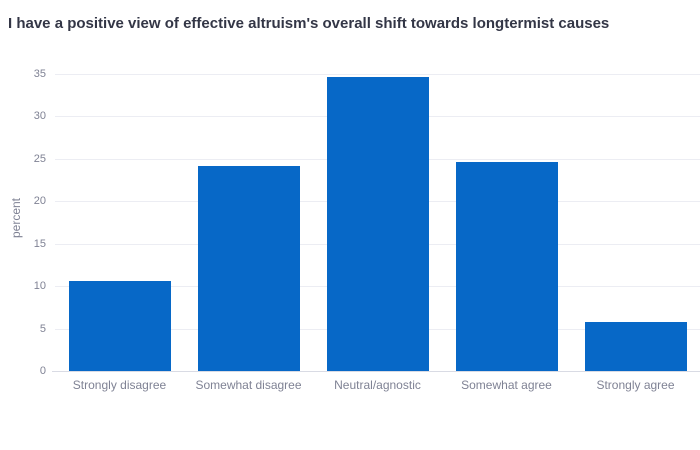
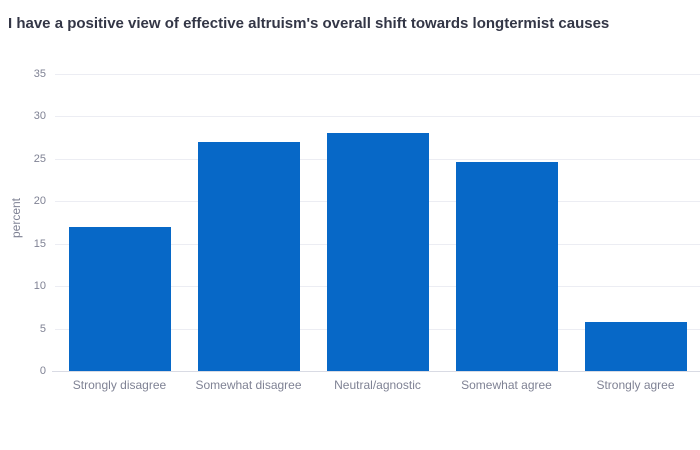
Strongly disagree: 11 -> 17
Somewhat disagree: 24 -> 27
Neutral/agnostic: 35 -> 28
